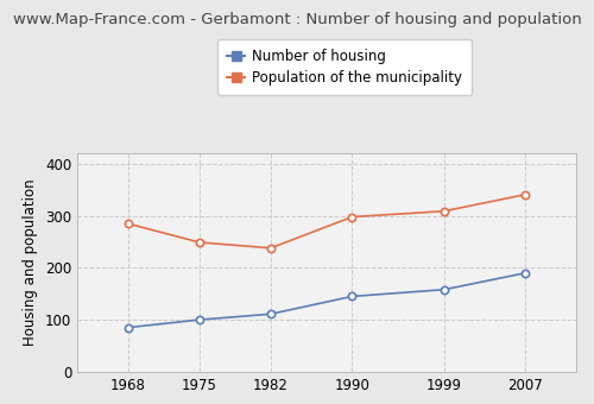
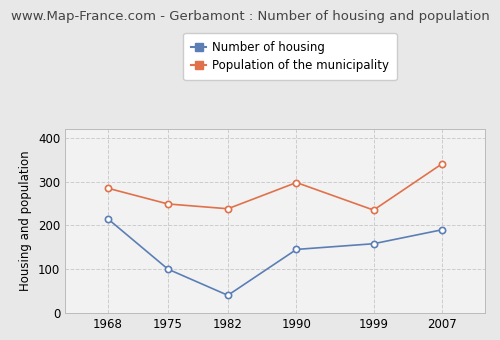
Number of housing/1968: 85 -> 215
Number of housing/1982: 111 -> 40
Population of the municipality/1999: 309 -> 235
